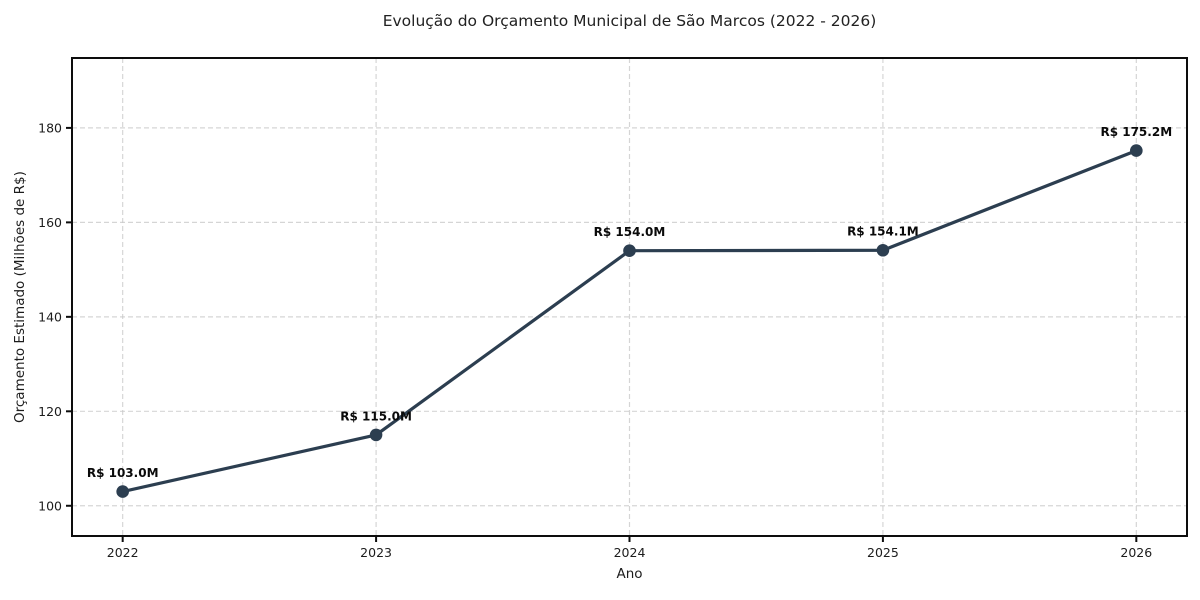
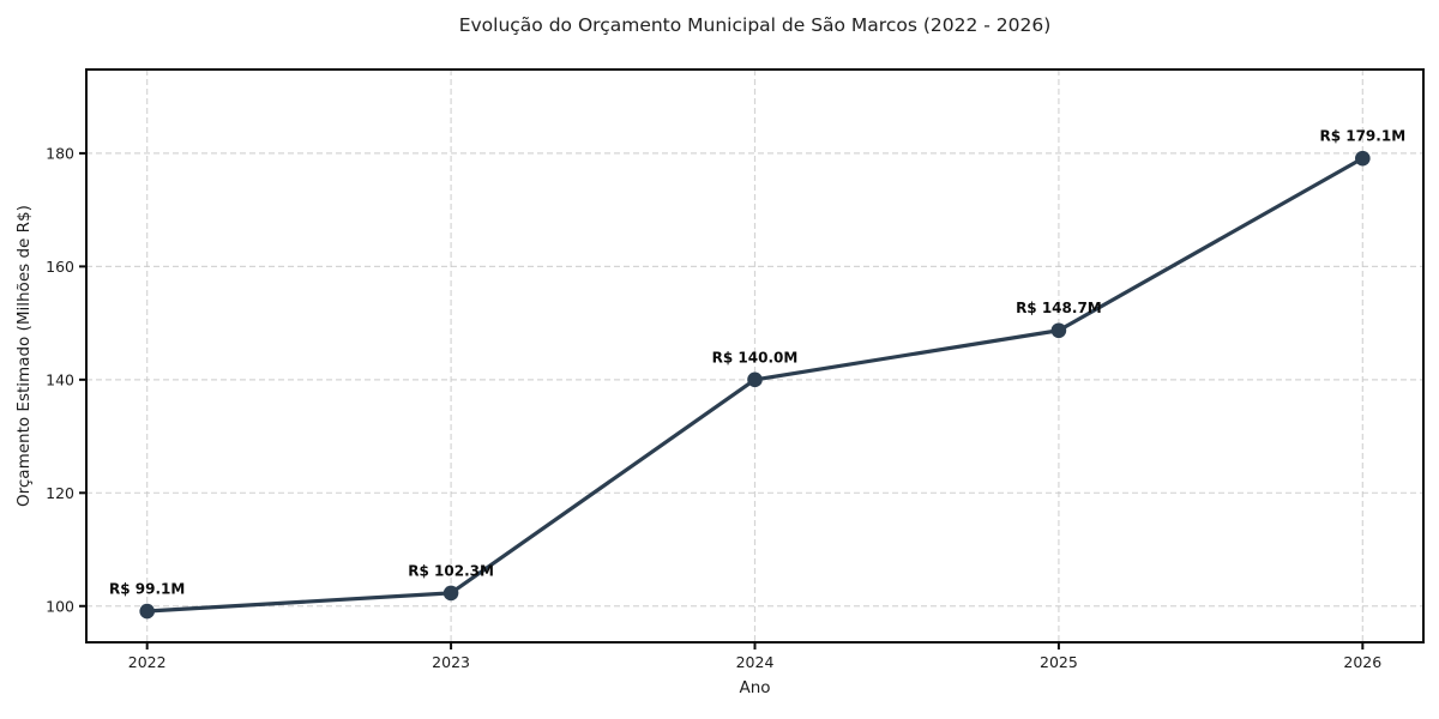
2022: 103.0M -> 99.1M
2023: 115.0M -> 102.3M
2024: 154.0M -> 140.0M
2025: 154.1M -> 148.7M
2026: 175.2M -> 179.1M
